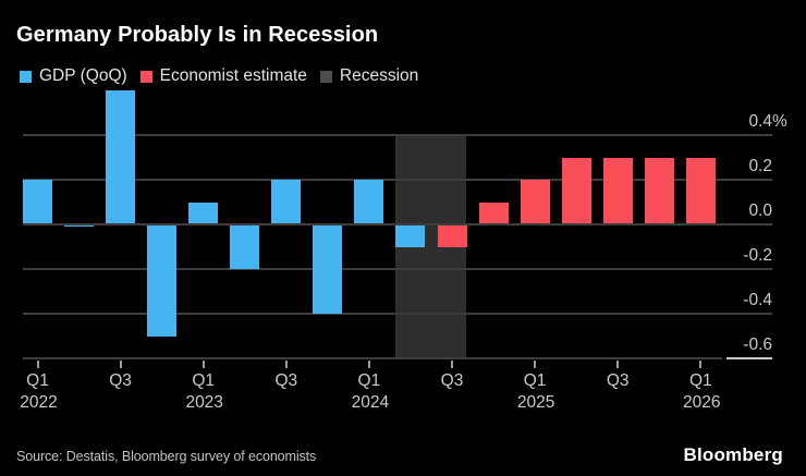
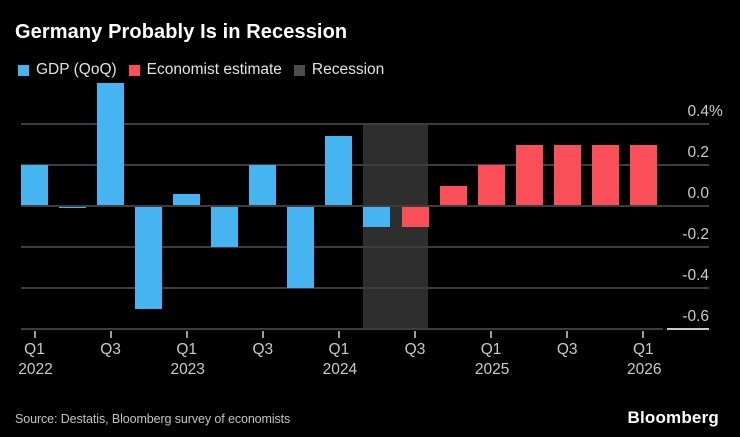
GDP (QoQ)/Q1 2023: 0.10 -> 0.06
GDP (QoQ)/Q1 2024: 0.20 -> 0.34
